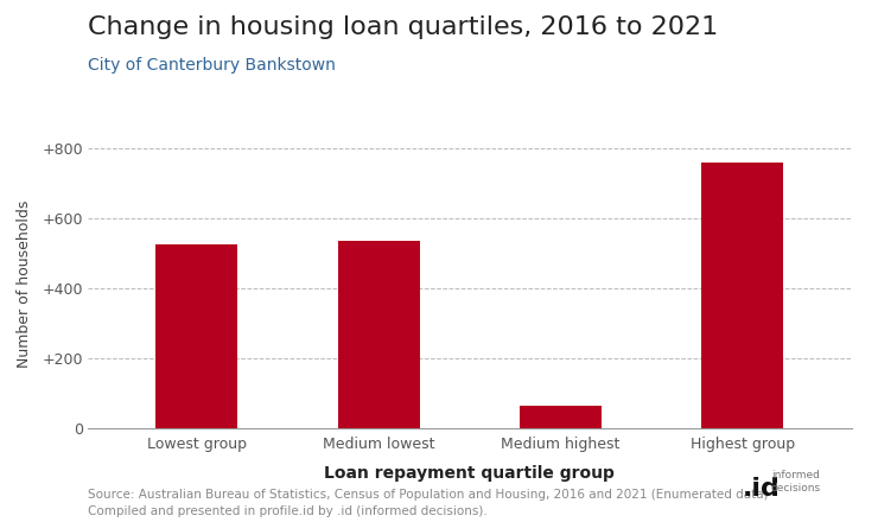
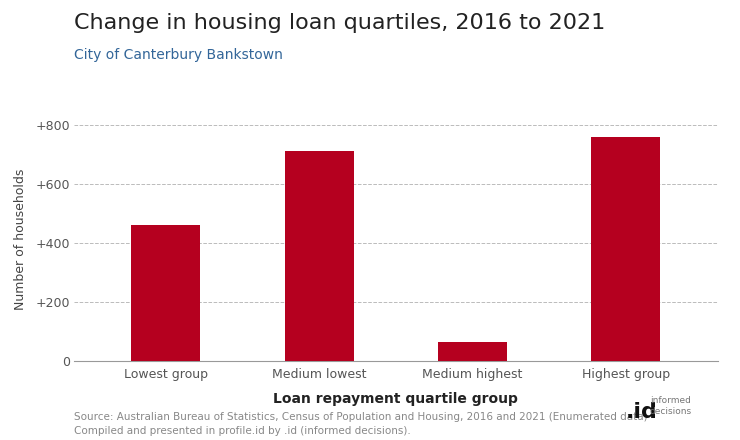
Lowest group: 525 -> 460
Medium lowest: 535 -> 710
